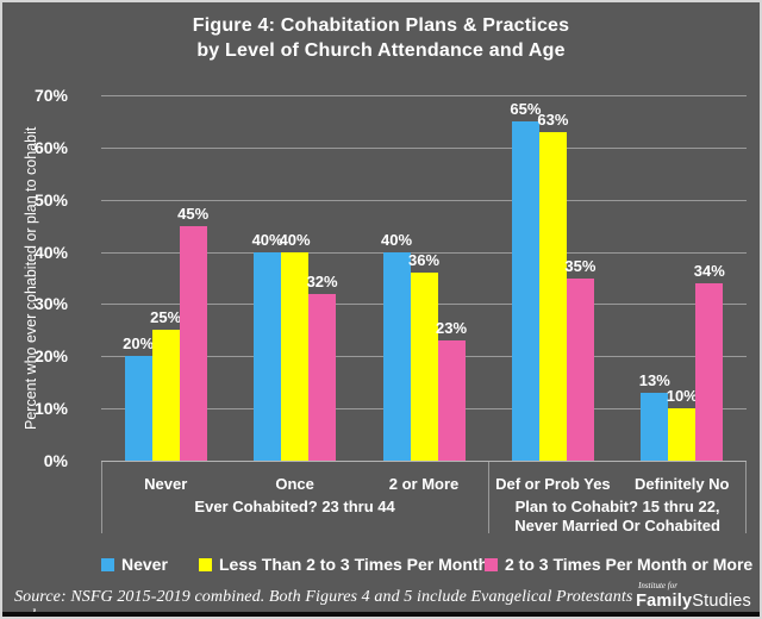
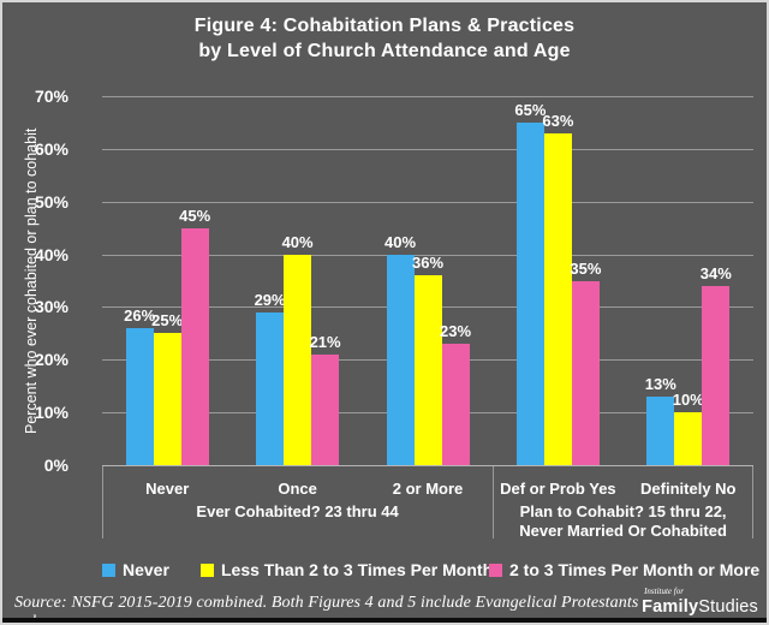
Never/Never: 20% -> 26%
Never/Once: 40% -> 29%
2 to 3 Times Per Month or More/Once: 32% -> 21%
